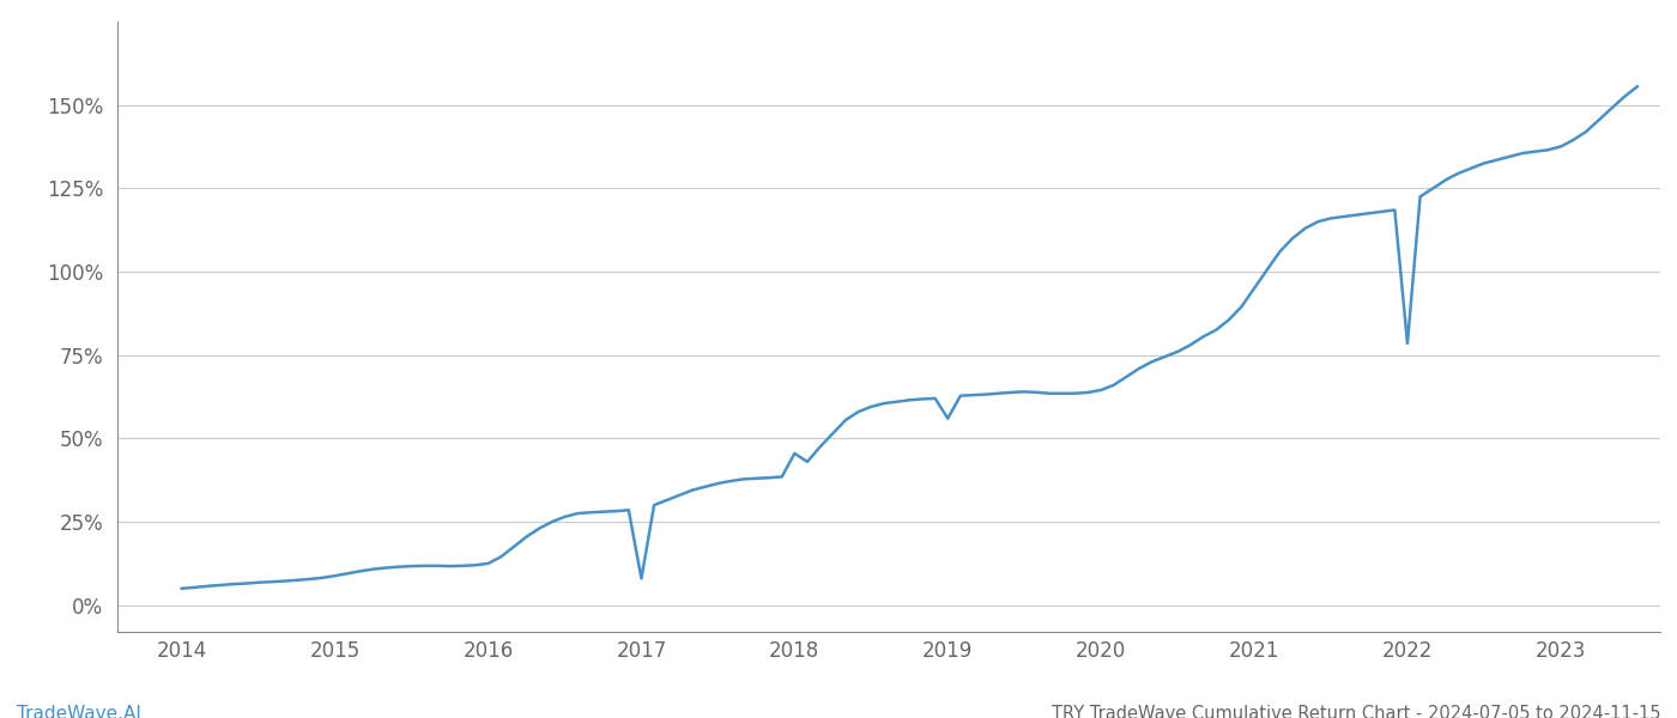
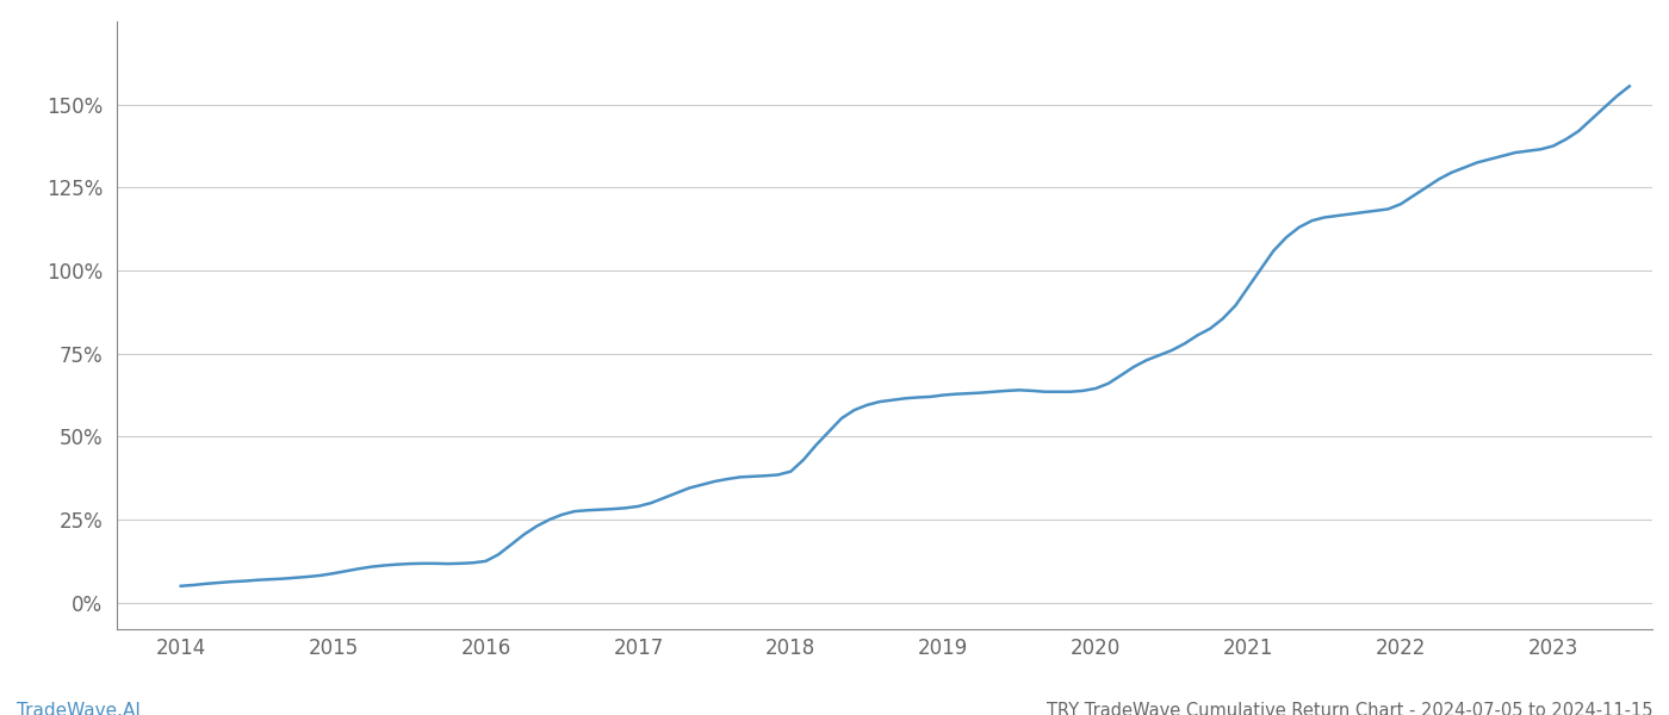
2017: 8.0% -> 29.0%
2018: 45.5% -> 39.5%
2019: 56.0% -> 62.5%
2022: 78.5% -> 120.0%
